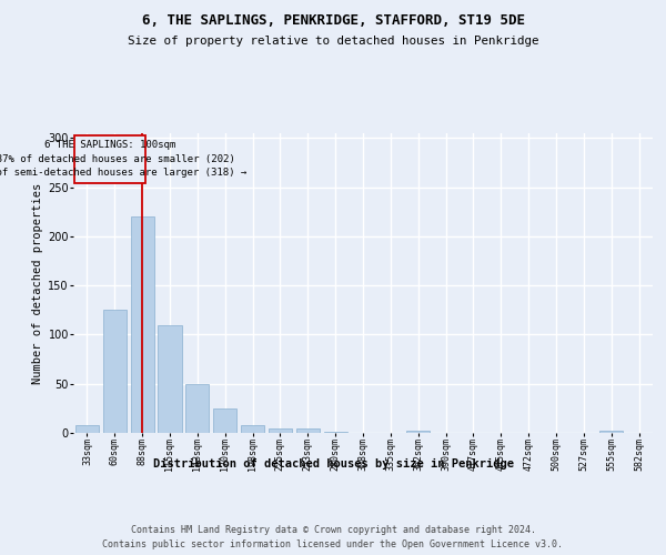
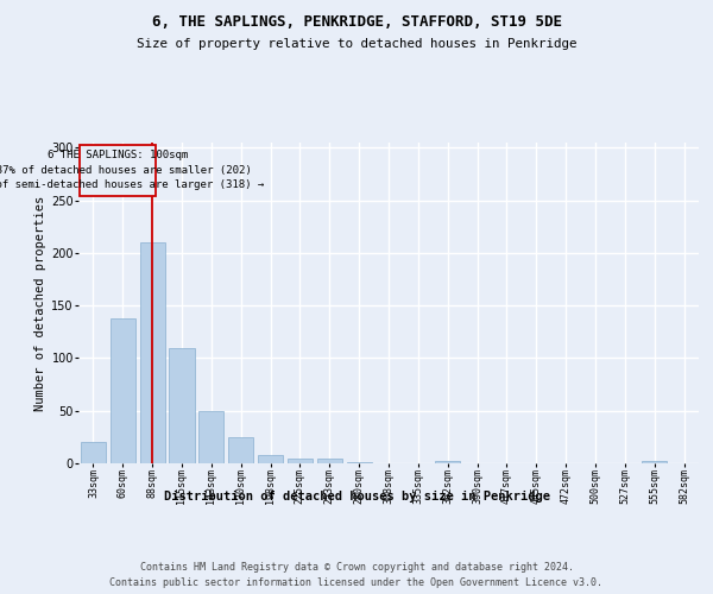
33sqm: 8 -> 20
60sqm: 125 -> 138
88sqm: 220 -> 210
